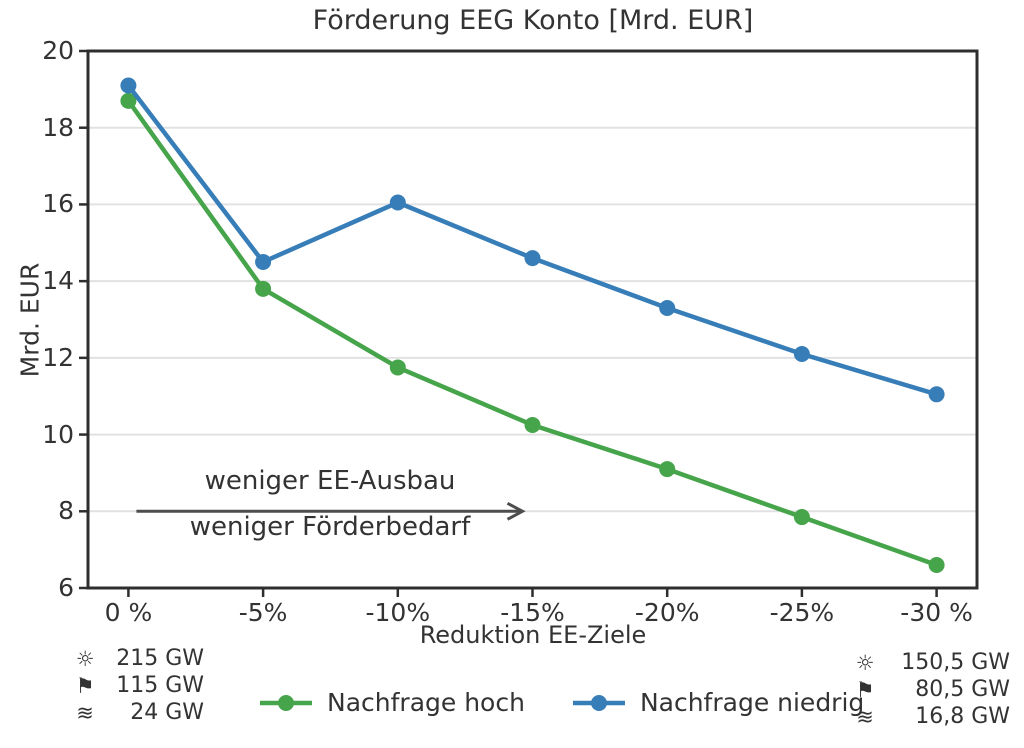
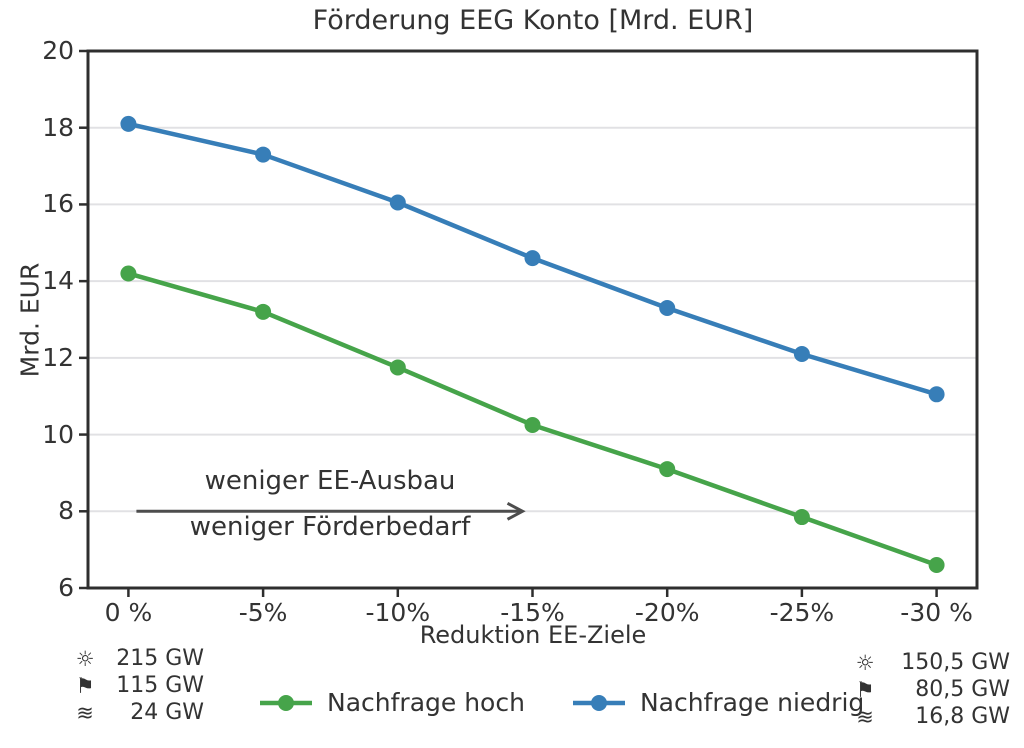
Nachfrage hoch/0 %: 18.7 -> 14.2
Nachfrage niedrig/0 %: 19.1 -> 18.1
Nachfrage hoch/-5%: 13.8 -> 13.2
Nachfrage niedrig/-5%: 14.5 -> 17.3
